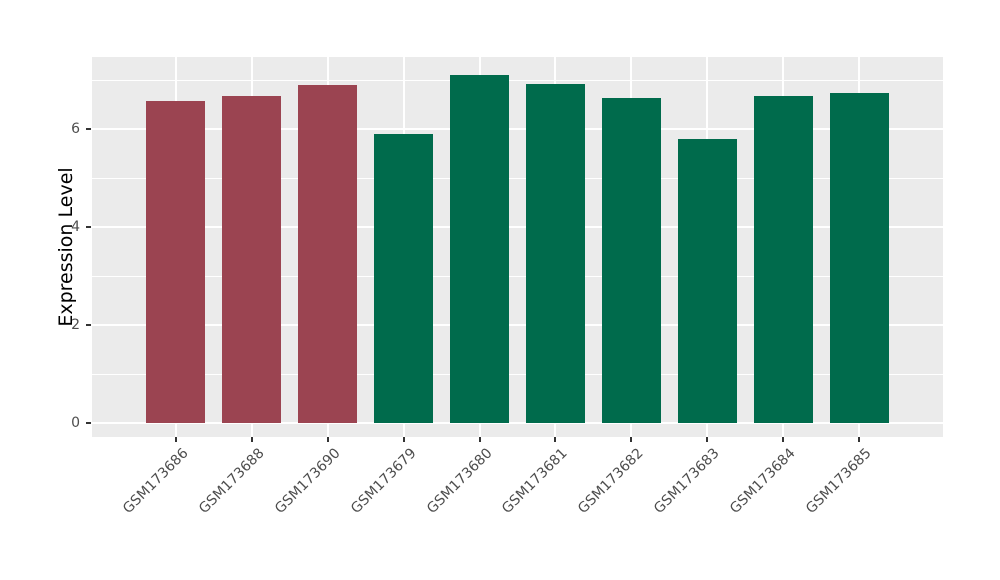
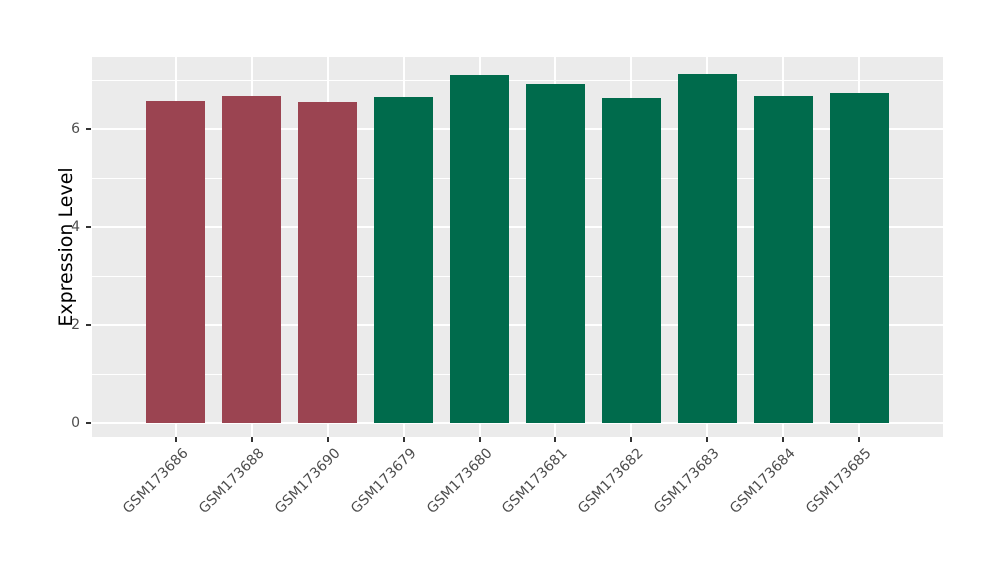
GSM173690: 6.9 -> 6.5
GSM173679: 5.9 -> 6.7
GSM173683: 5.8 -> 7.1
